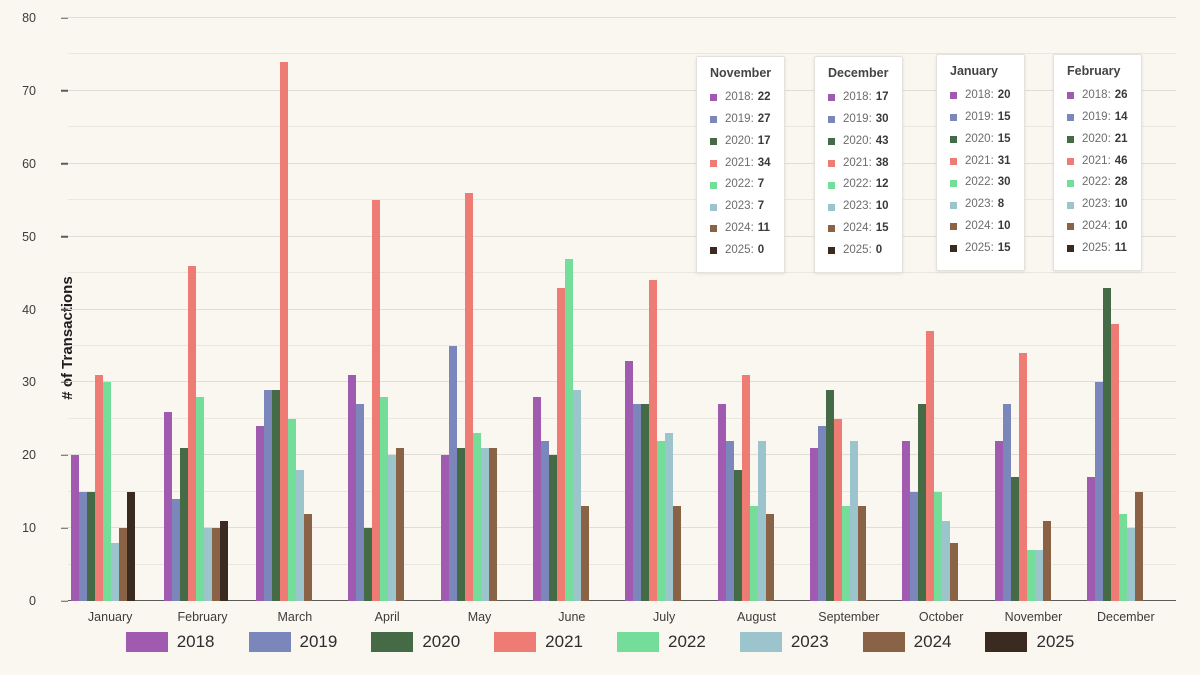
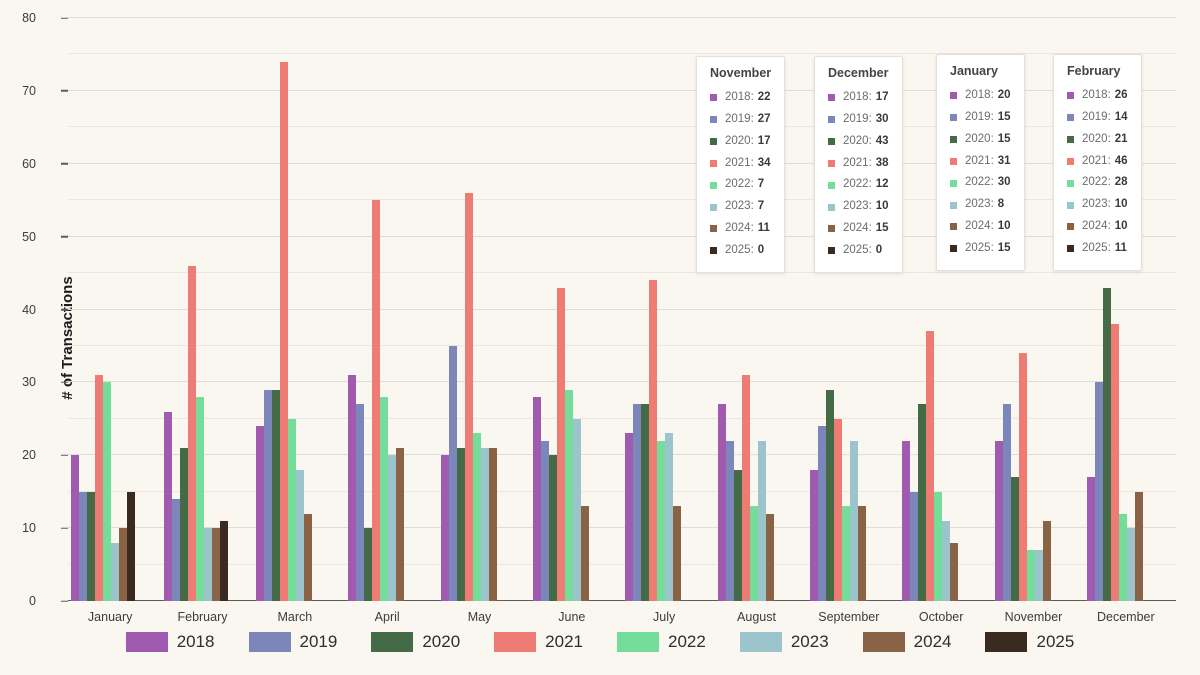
2022/June: 47 -> 29
2023/June: 29 -> 25
2018/July: 33 -> 23
2018/September: 21 -> 18
